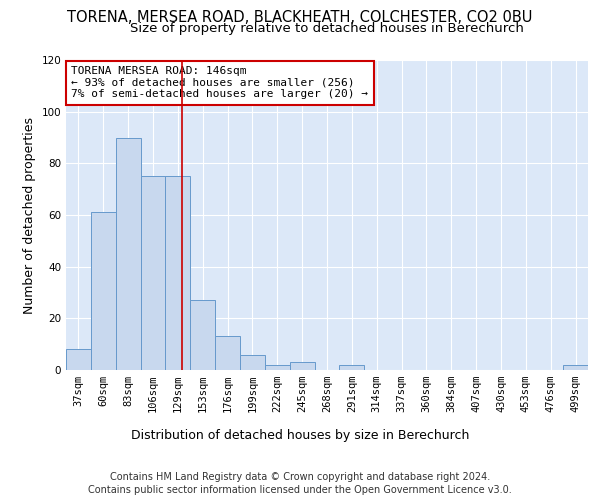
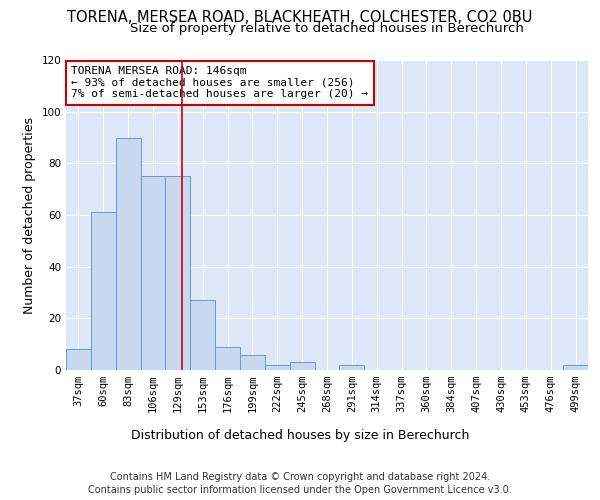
176sqm: 13 -> 9
